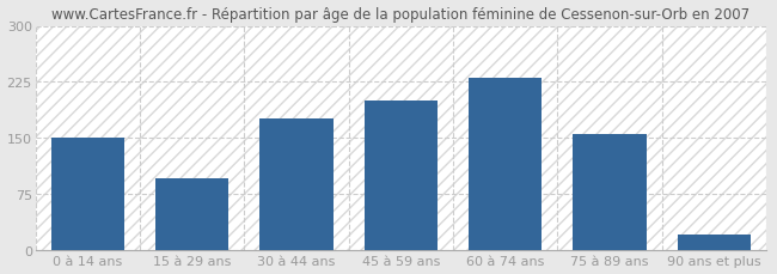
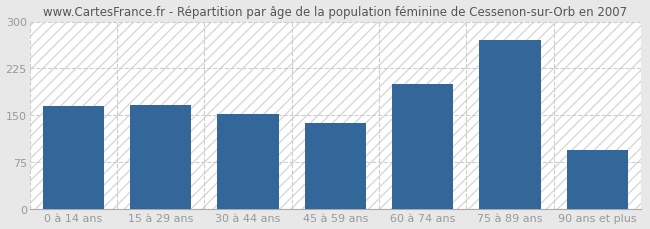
0 à 14 ans: 150 -> 164
15 à 29 ans: 95 -> 166
30 à 44 ans: 175 -> 152
45 à 59 ans: 200 -> 138
60 à 74 ans: 230 -> 200
75 à 89 ans: 155 -> 270
90 ans et plus: 20 -> 94
